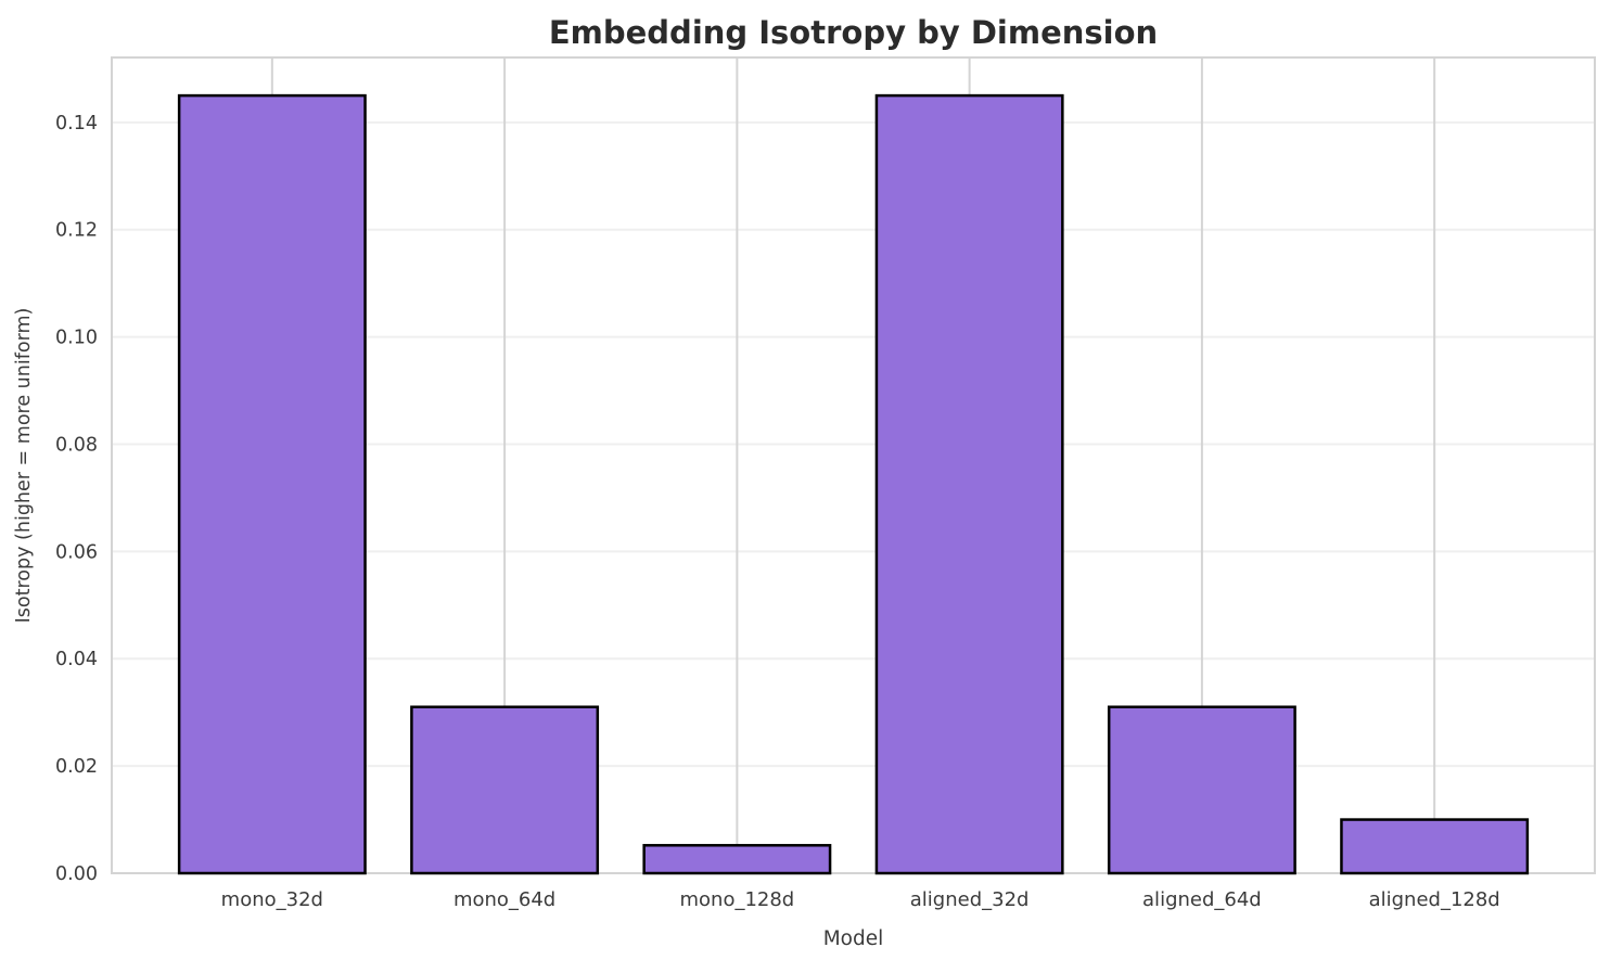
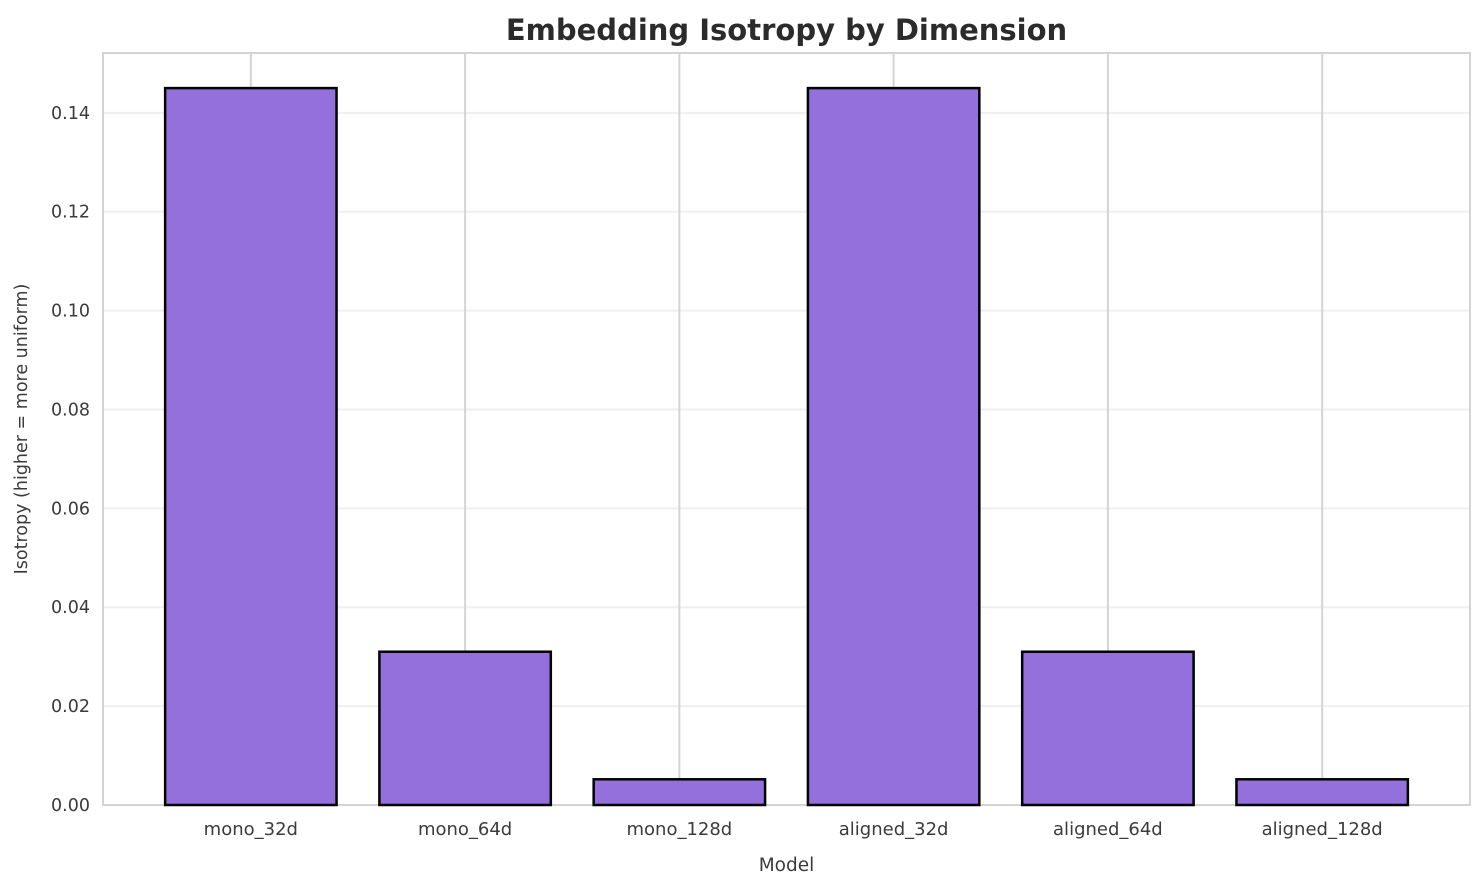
aligned_128d: 0.010 -> 0.005
